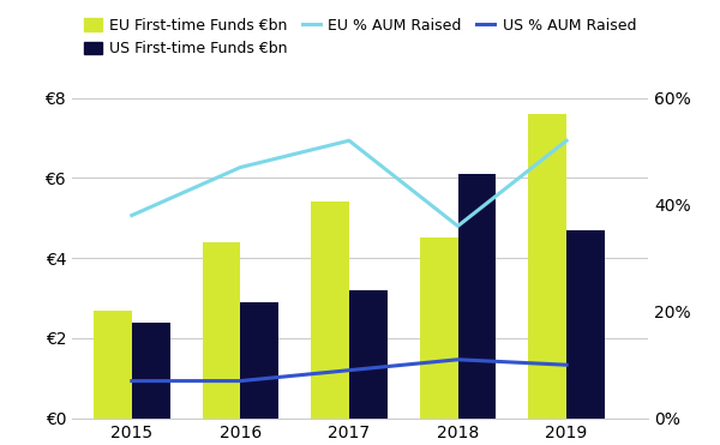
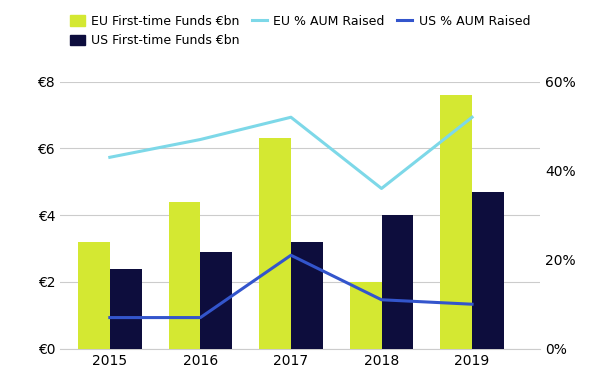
EU First-time Funds €bn/2015: €2.7 -> €3.2
EU % AUM Raised/2015: 38% -> 43%
EU First-time Funds €bn/2017: €5.4 -> €6.3
US % AUM Raised/2017: 9% -> 21%
EU First-time Funds €bn/2018: €4.5 -> €2.0
US First-time Funds €bn/2018: €6.1 -> €4.0
